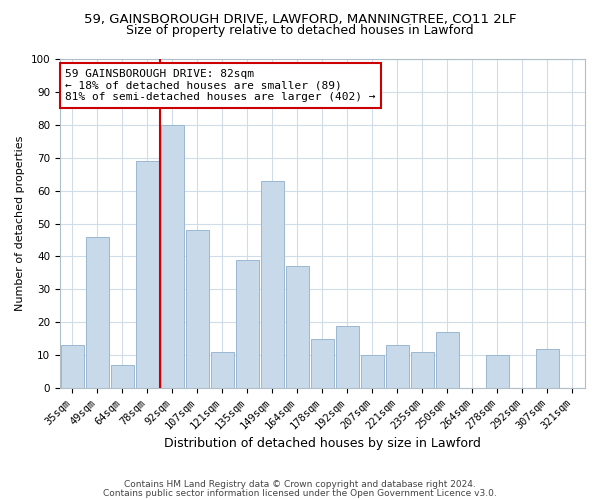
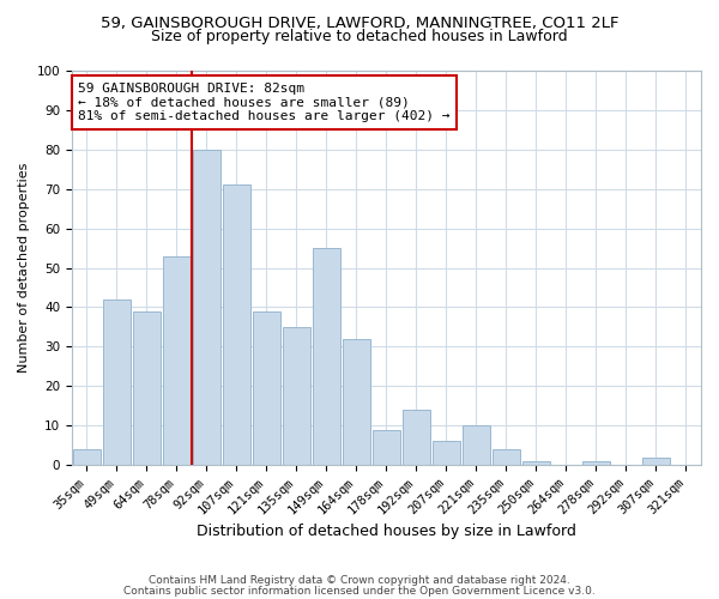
35sqm: 13 -> 4
49sqm: 46 -> 42
64sqm: 7 -> 39
78sqm: 69 -> 53
107sqm: 48 -> 71
121sqm: 11 -> 39
135sqm: 39 -> 35
149sqm: 63 -> 55
164sqm: 37 -> 32
178sqm: 15 -> 9
192sqm: 19 -> 14
207sqm: 10 -> 6
221sqm: 13 -> 10
235sqm: 11 -> 4
250sqm: 17 -> 1
278sqm: 10 -> 1
307sqm: 12 -> 2
